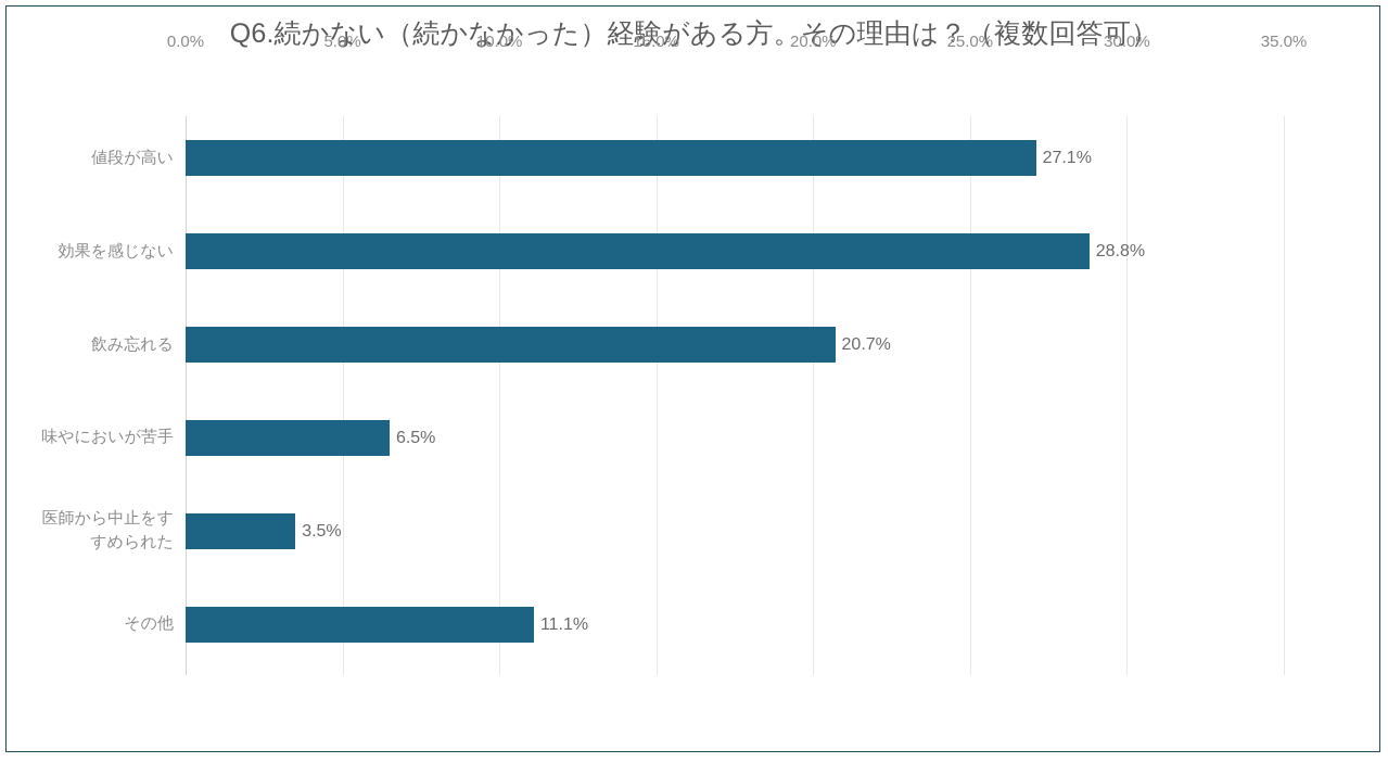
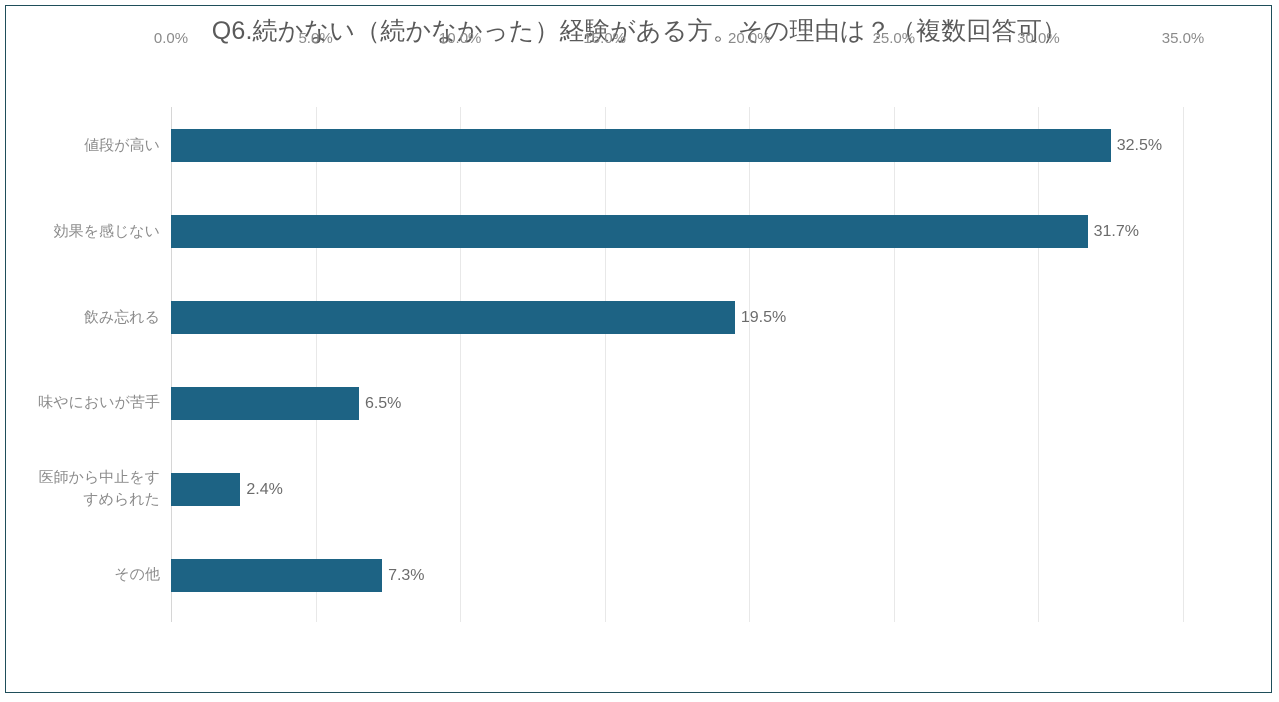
値段が高い: 27.1% -> 32.5%
効果を感じない: 28.8% -> 31.7%
飲み忘れる: 20.7% -> 19.5%
医師から中止をす すめられた: 3.5% -> 2.4%
その他: 11.1% -> 7.3%
